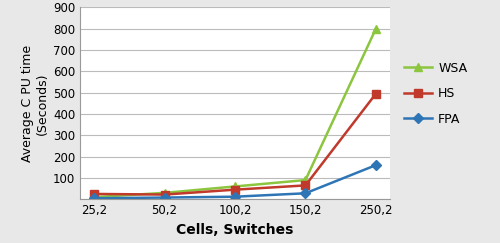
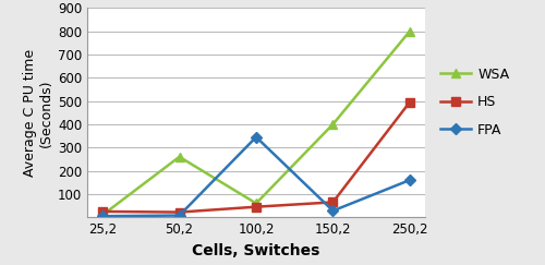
WSA/50,2: 30 -> 260
FPA/100,2: 12 -> 345
WSA/150,2: 90 -> 400
